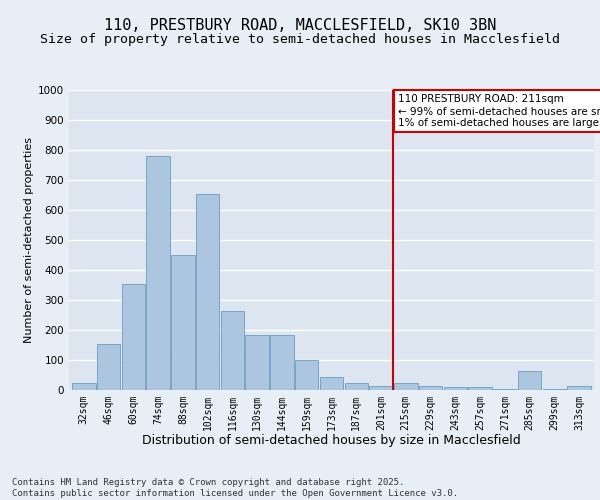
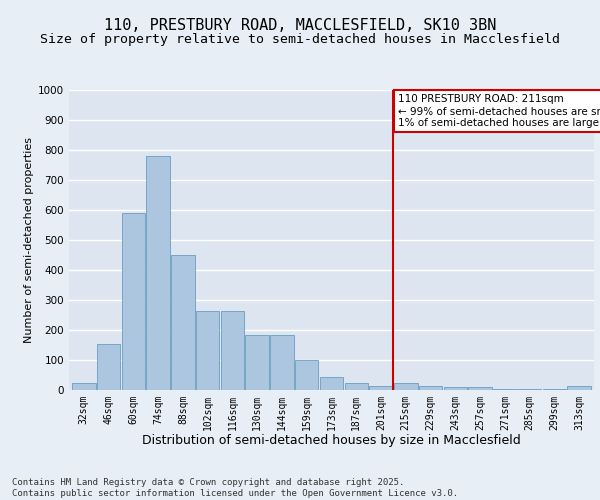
60sqm: 355 -> 590
102sqm: 655 -> 265
285sqm: 65 -> 5
